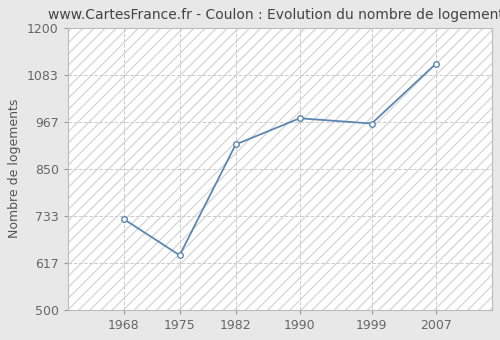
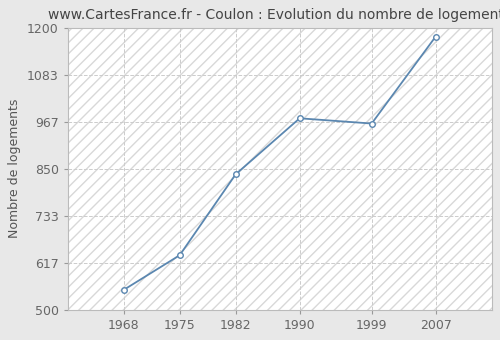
1968: 725 -> 549
1982: 910 -> 836
2007: 1110 -> 1178
